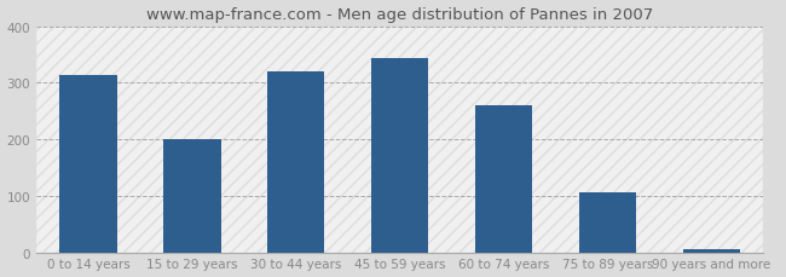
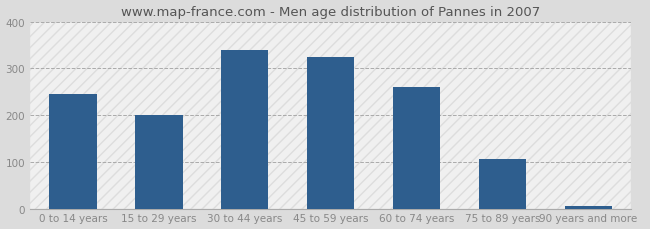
0 to 14 years: 313 -> 245
30 to 44 years: 320 -> 340
45 to 59 years: 343 -> 325
